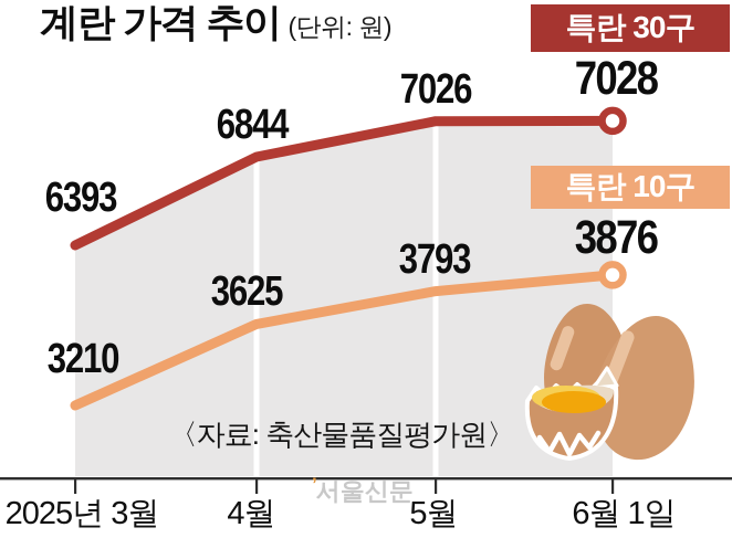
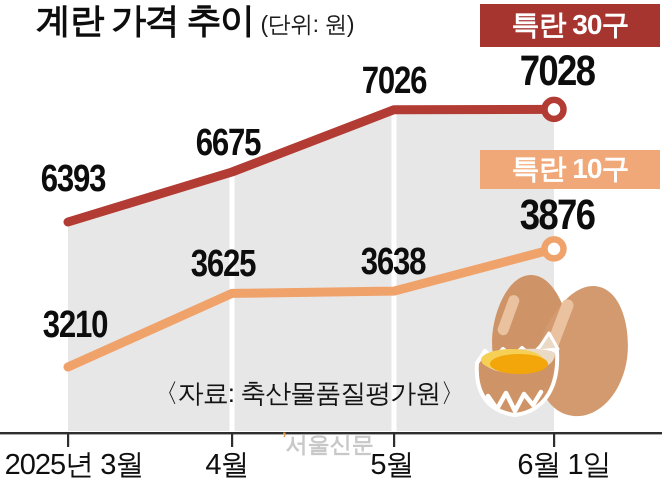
특란 30구/4월: 6844 -> 6675
특란 10구/5월: 3793 -> 3638
